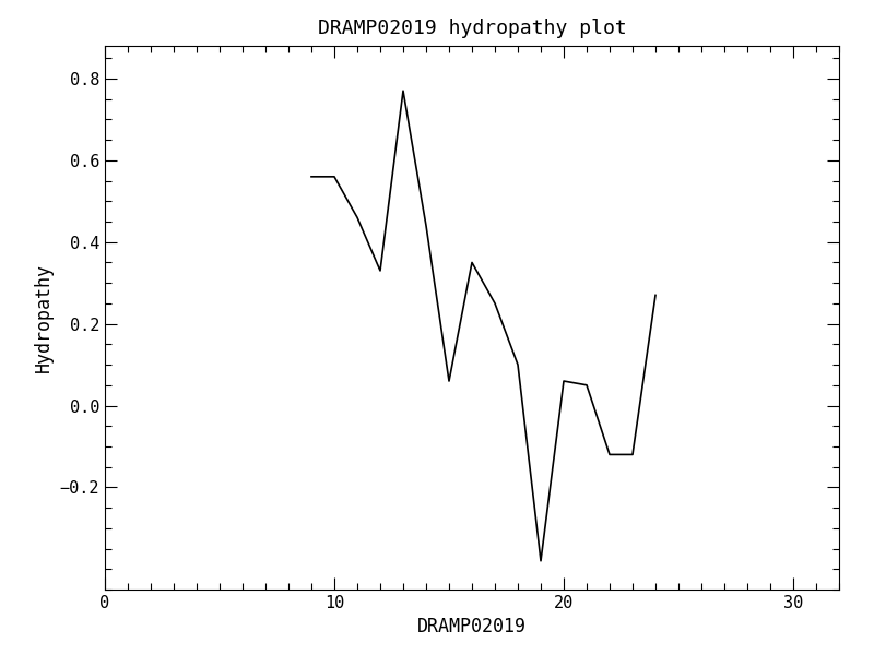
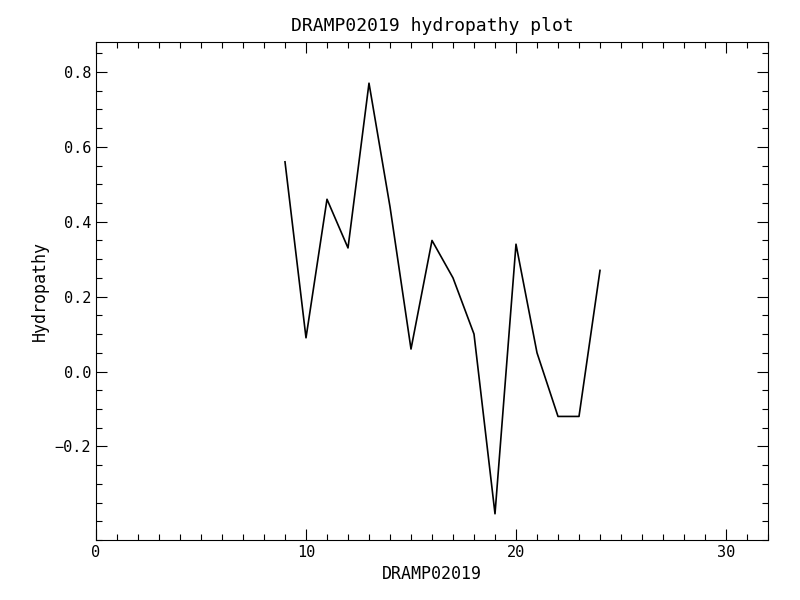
10: 0.56 -> 0.09
20: 0.06 -> 0.34
